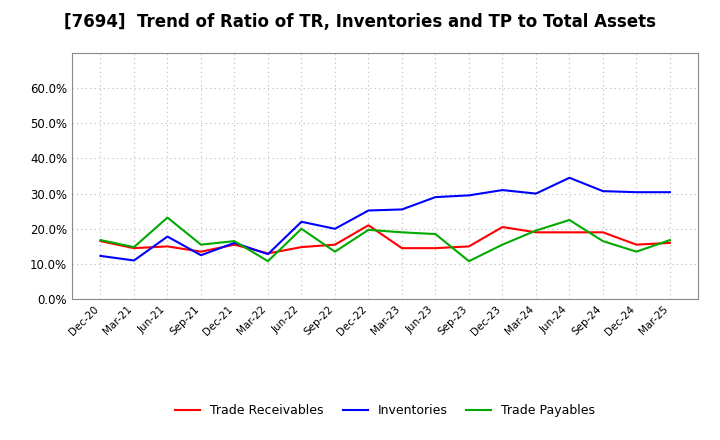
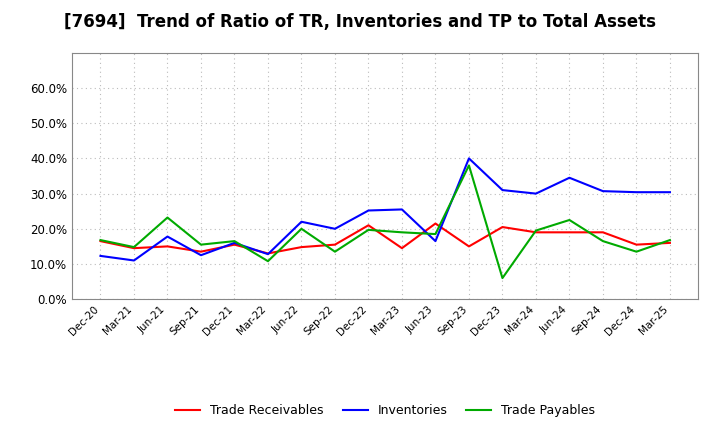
Trade Receivables/Jun-23: 14.5% -> 21.5%
Inventories/Jun-23: 29.0% -> 16.5%
Inventories/Sep-23: 29.5% -> 40.0%
Trade Payables/Sep-23: 10.8% -> 38.0%
Trade Payables/Dec-23: 15.5% -> 6.0%
